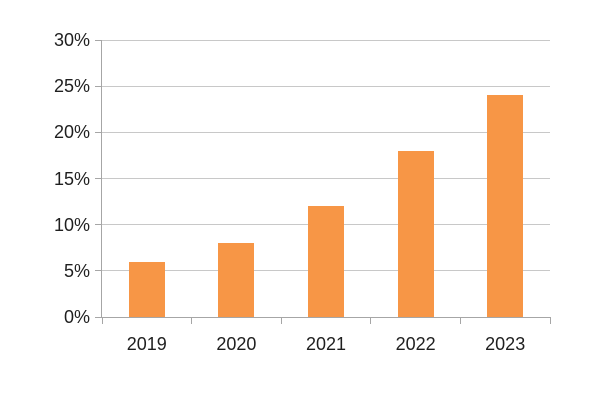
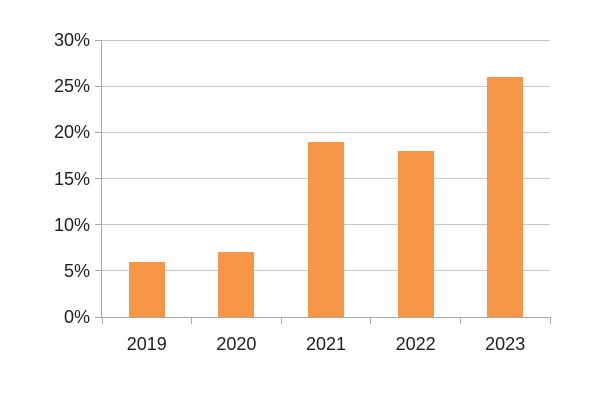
2020: 8% -> 7%
2021: 12% -> 19%
2023: 24% -> 26%
